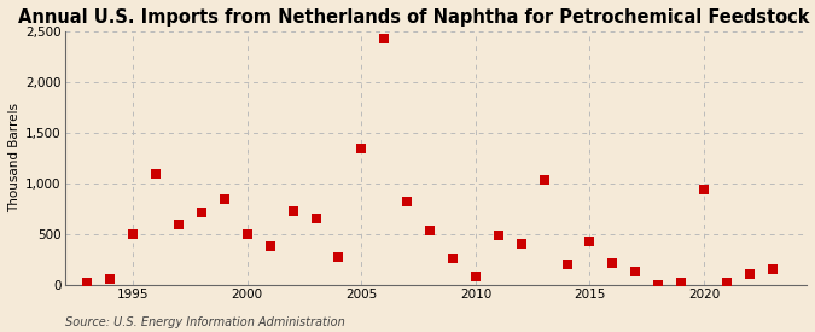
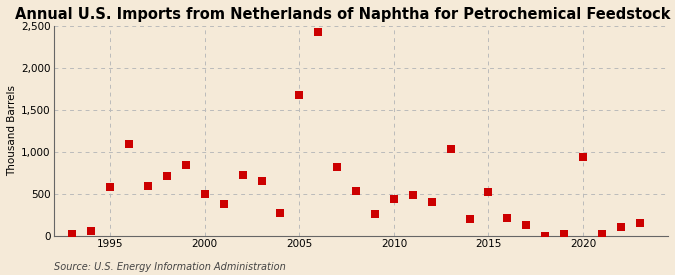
1995: 500 -> 580
2005: 1,340 -> 1,680
2010: 80 -> 440
2015: 430 -> 520
